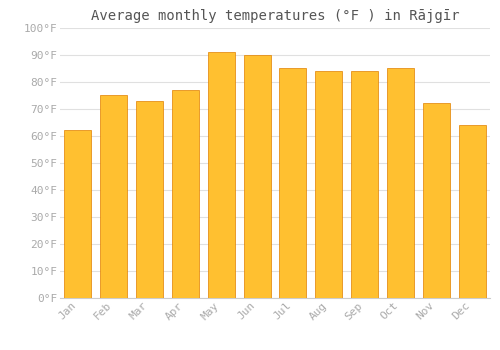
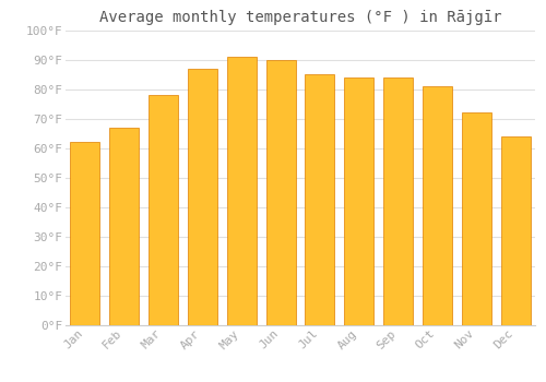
Feb: 75°F -> 67°F
Mar: 73°F -> 78°F
Apr: 77°F -> 87°F
Oct: 85°F -> 81°F
